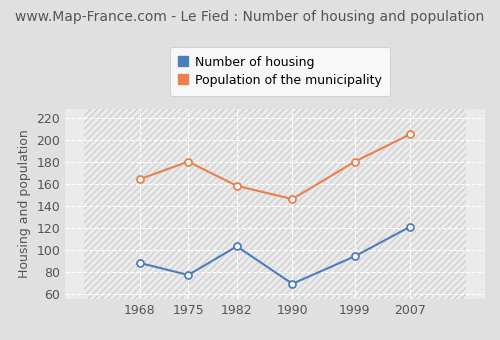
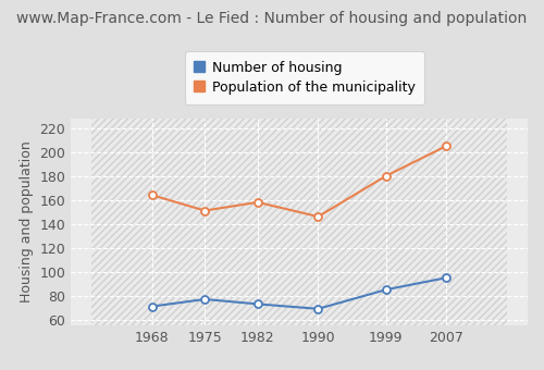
Number of housing/1968: 88 -> 71
Population of the municipality/1975: 180 -> 151
Number of housing/1982: 103 -> 73
Number of housing/1999: 94 -> 85
Number of housing/2007: 121 -> 95
